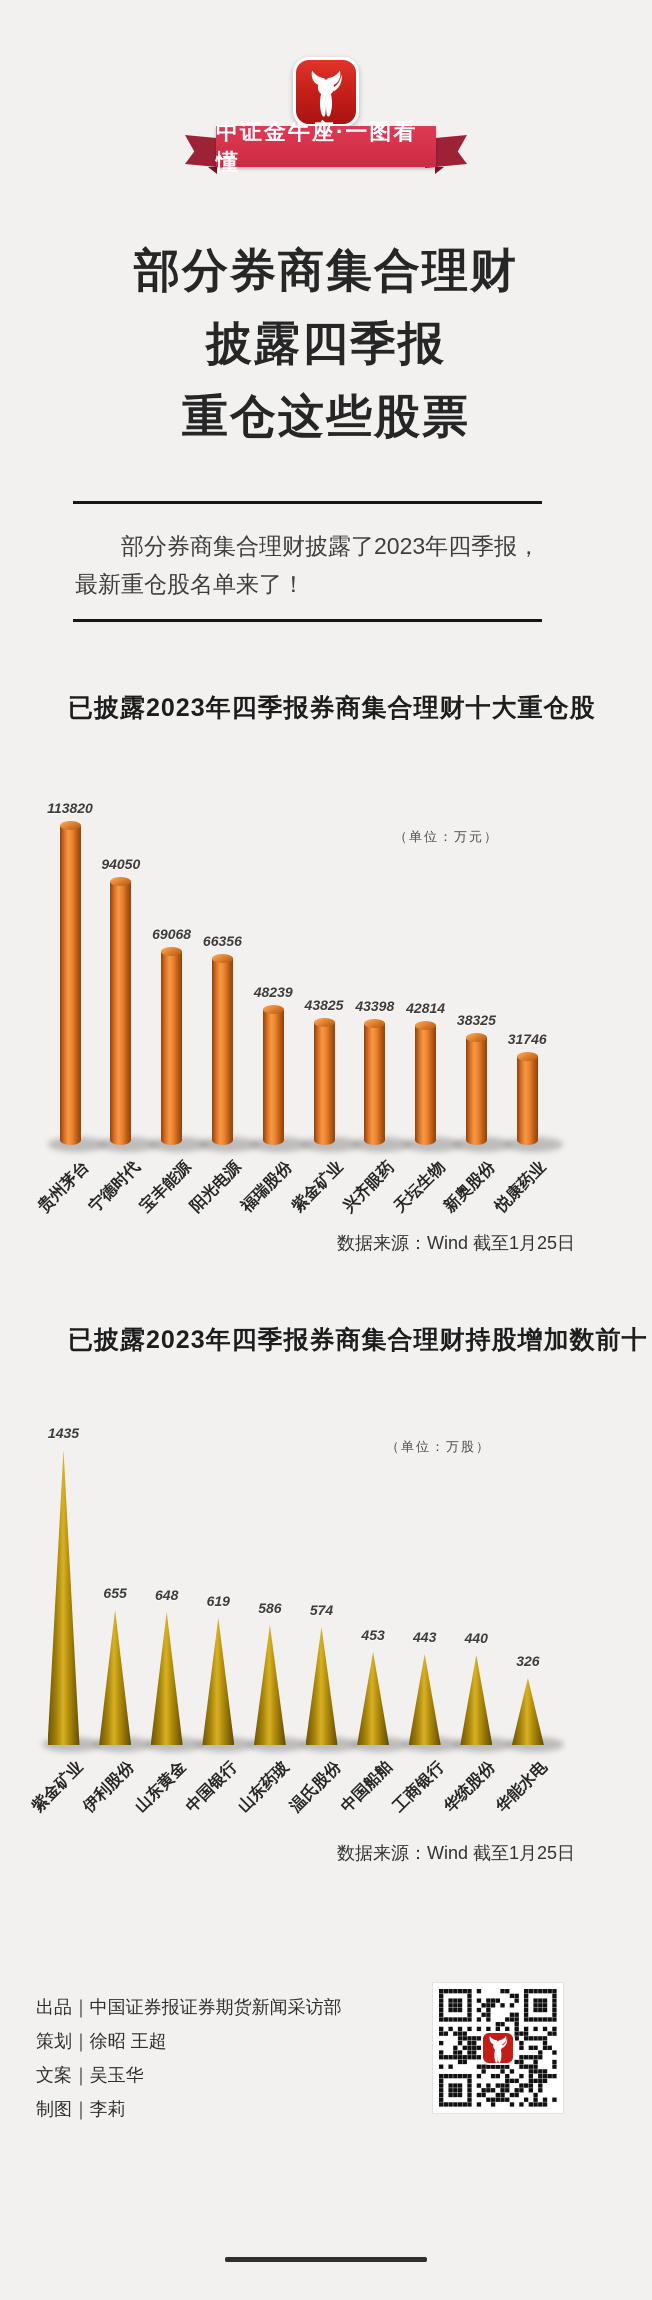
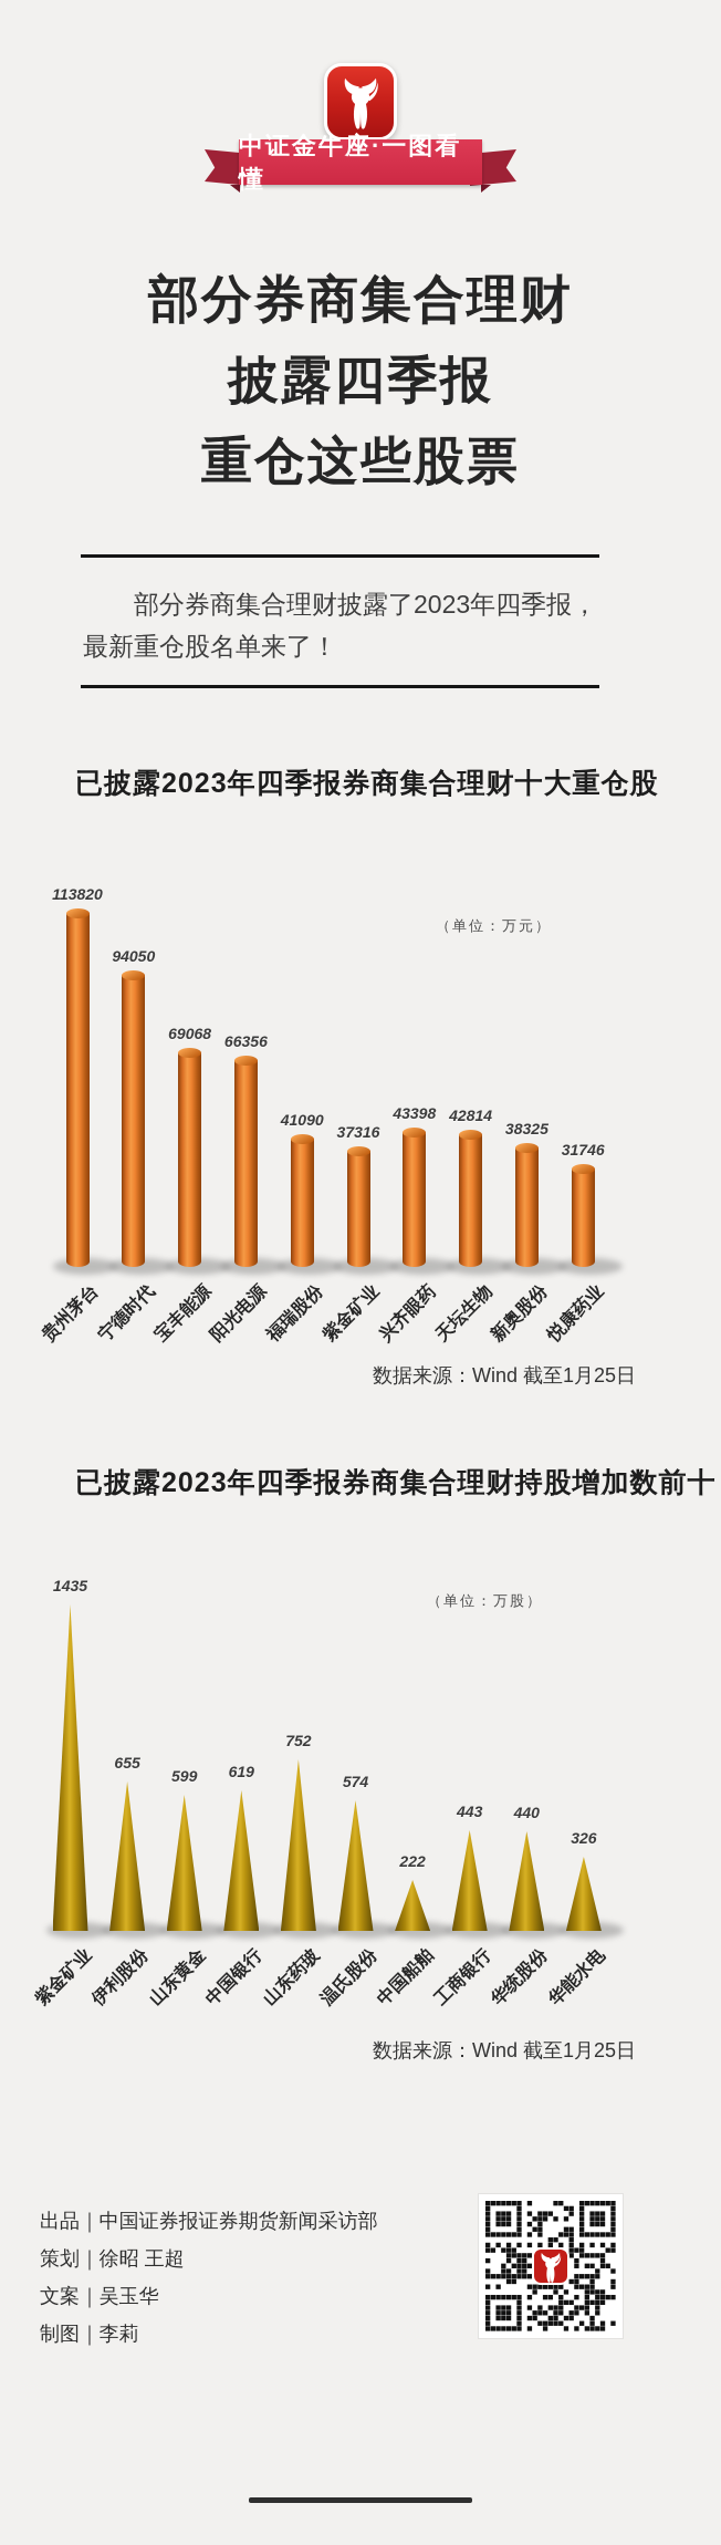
已披露2023年四季报券商集合理财十大重仓股/福瑞股份: 48239 -> 41090
已披露2023年四季报券商集合理财十大重仓股/紫金矿业: 43825 -> 37316
已披露2023年四季报券商集合理财持股增加数前十/山东黄金: 648 -> 599
已披露2023年四季报券商集合理财持股增加数前十/山东药玻: 586 -> 752
已披露2023年四季报券商集合理财持股增加数前十/中国船舶: 453 -> 222
